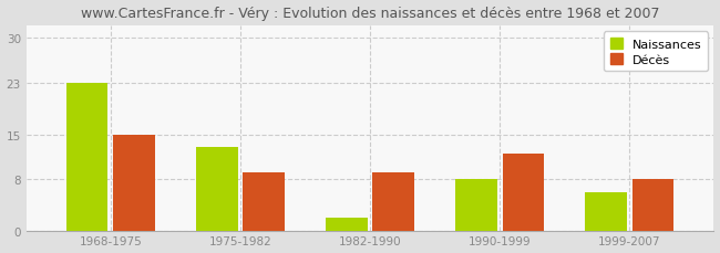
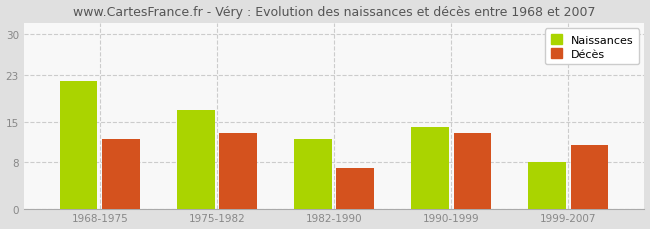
Naissances/1968-1975: 23 -> 22
Décès/1968-1975: 15 -> 12
Naissances/1975-1982: 13 -> 17
Décès/1975-1982: 9 -> 13
Naissances/1982-1990: 2 -> 12
Décès/1982-1990: 9 -> 7
Naissances/1990-1999: 8 -> 14
Décès/1990-1999: 12 -> 13
Naissances/1999-2007: 6 -> 8
Décès/1999-2007: 8 -> 11
